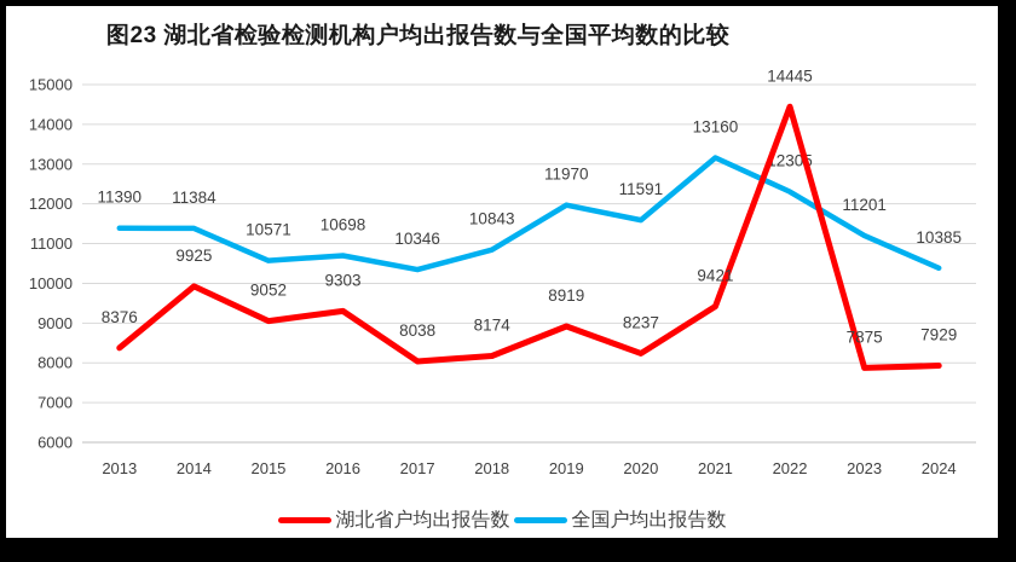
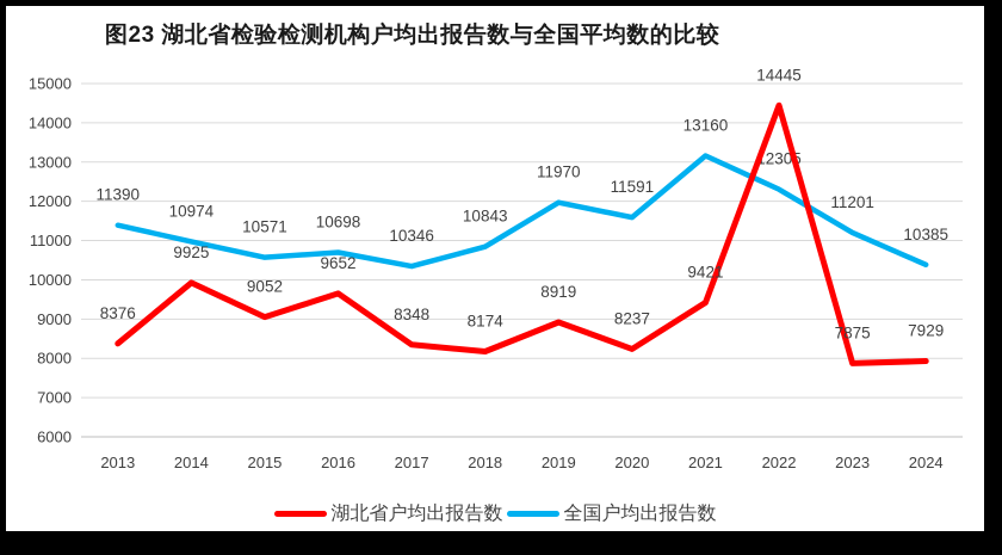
全国户均出报告数/2014: 11384 -> 10974
湖北省户均出报告数/2016: 9303 -> 9652
湖北省户均出报告数/2017: 8038 -> 8348
